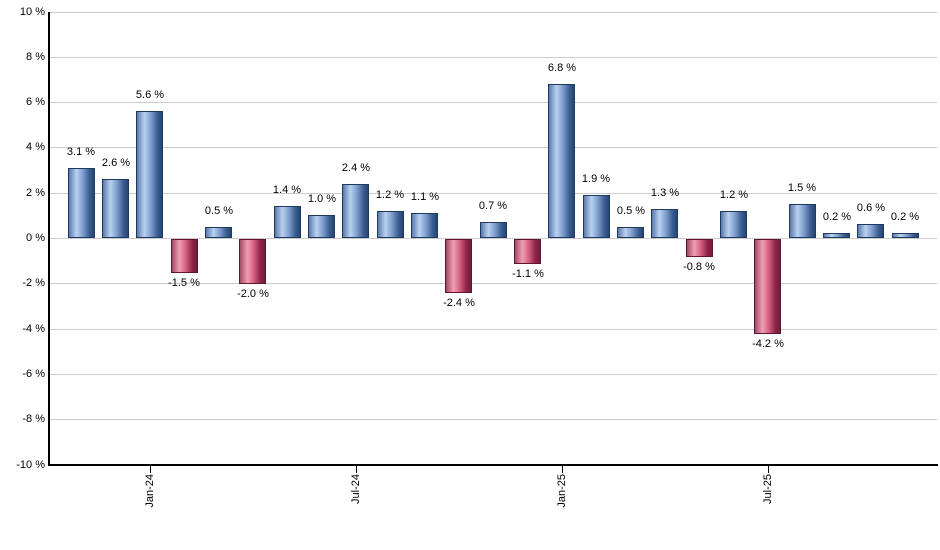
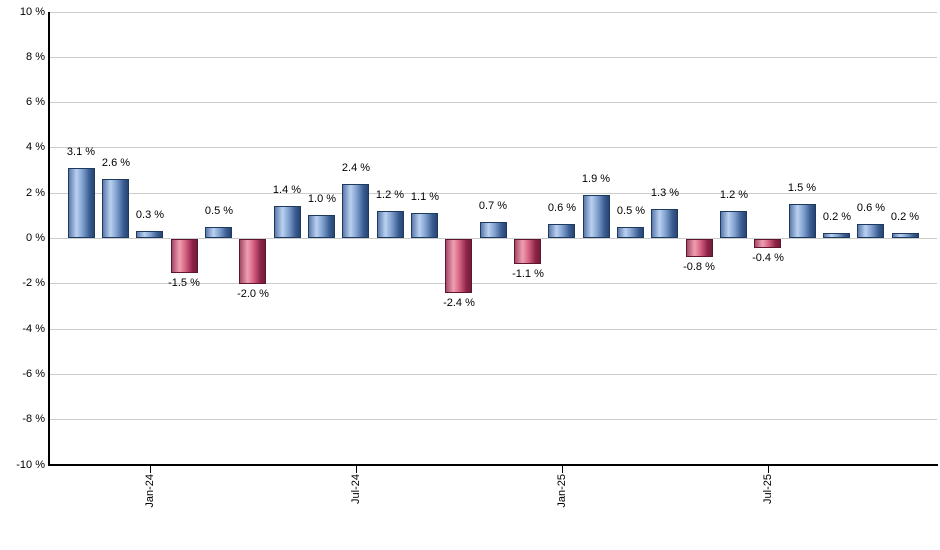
Jan-24: 5.6 -> 0.3
Jan-25: 6.8 -> 0.6
Jul-25: -4.2 -> -0.4
